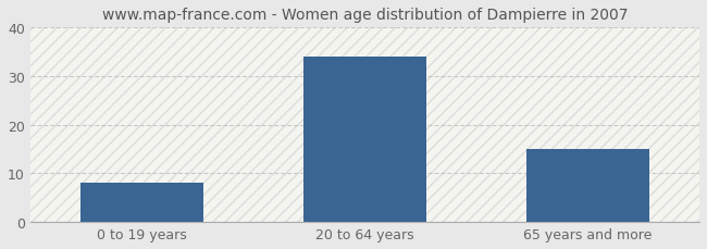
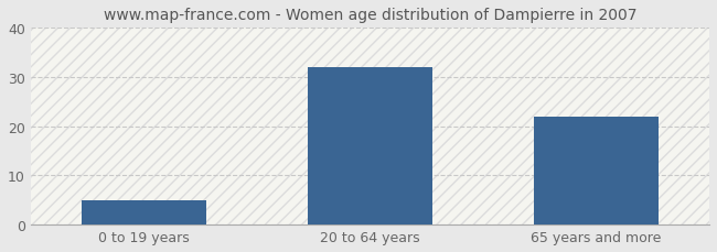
0 to 19 years: 8 -> 5
20 to 64 years: 34 -> 32
65 years and more: 15 -> 22
